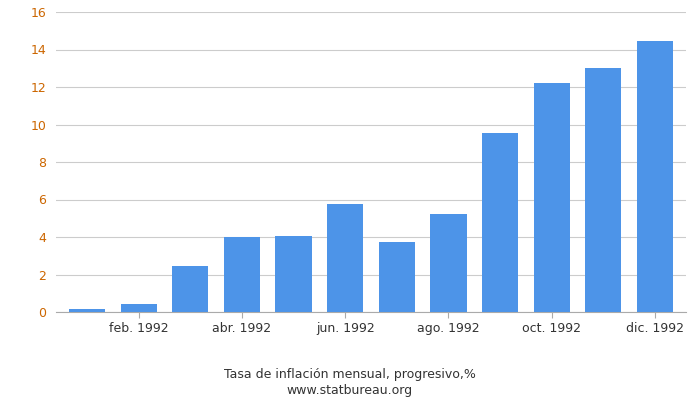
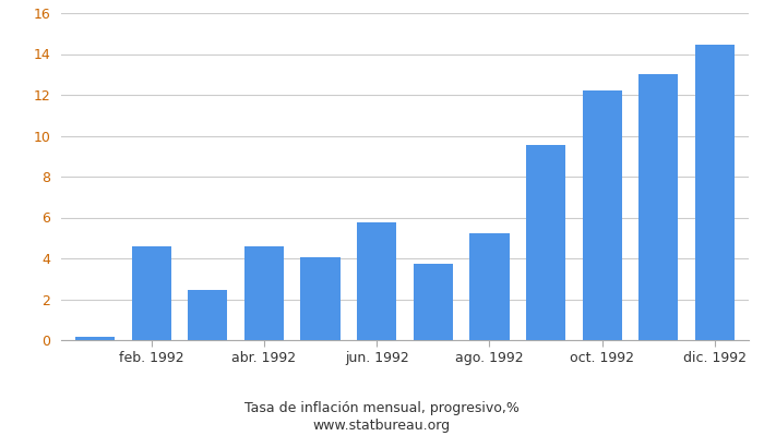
feb. 1992: 0.5 -> 4.6
abr. 1992: 4.0 -> 4.6
